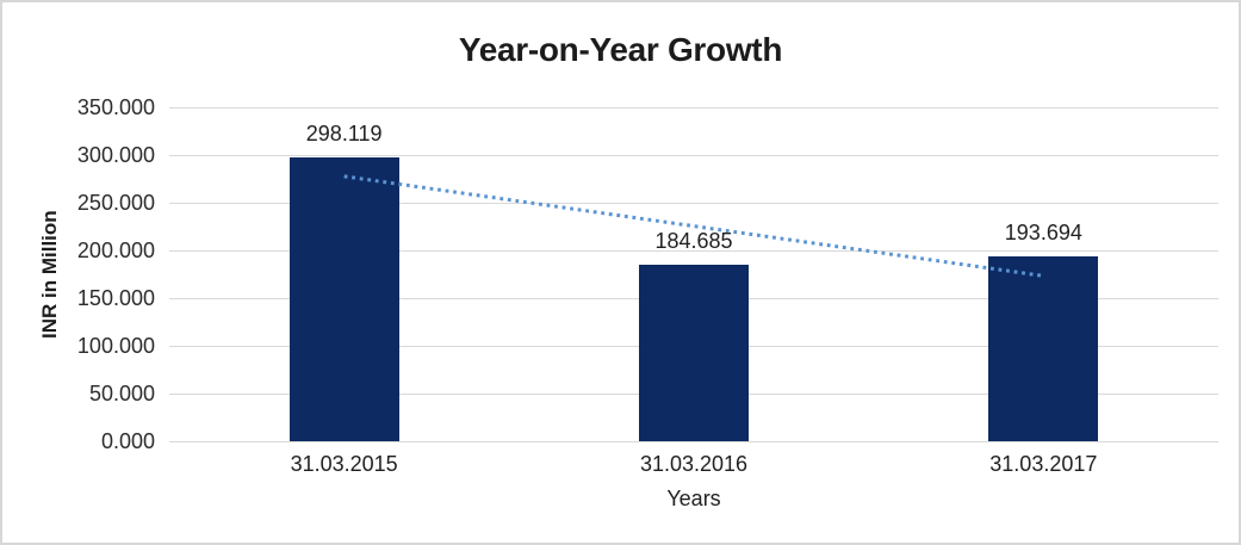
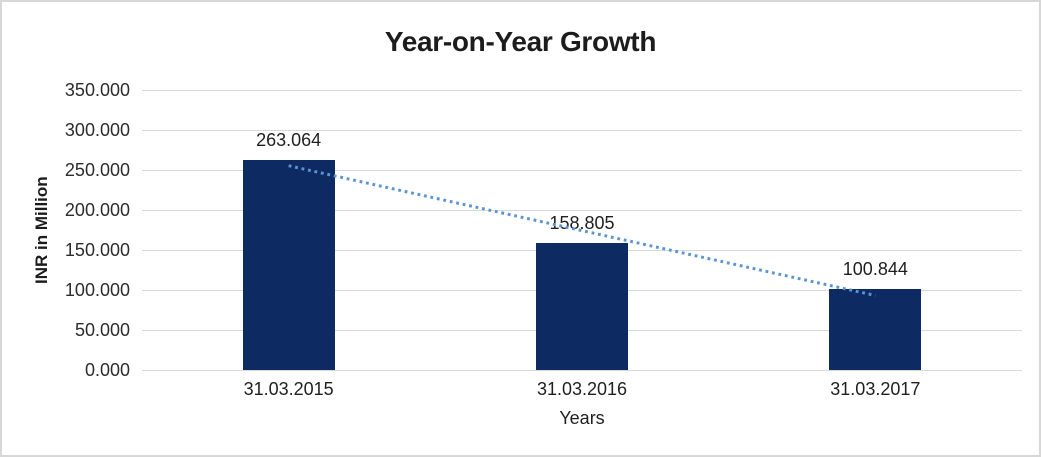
31.03.2015: 298.119 -> 263.064
31.03.2016: 184.685 -> 158.805
31.03.2017: 193.694 -> 100.844
